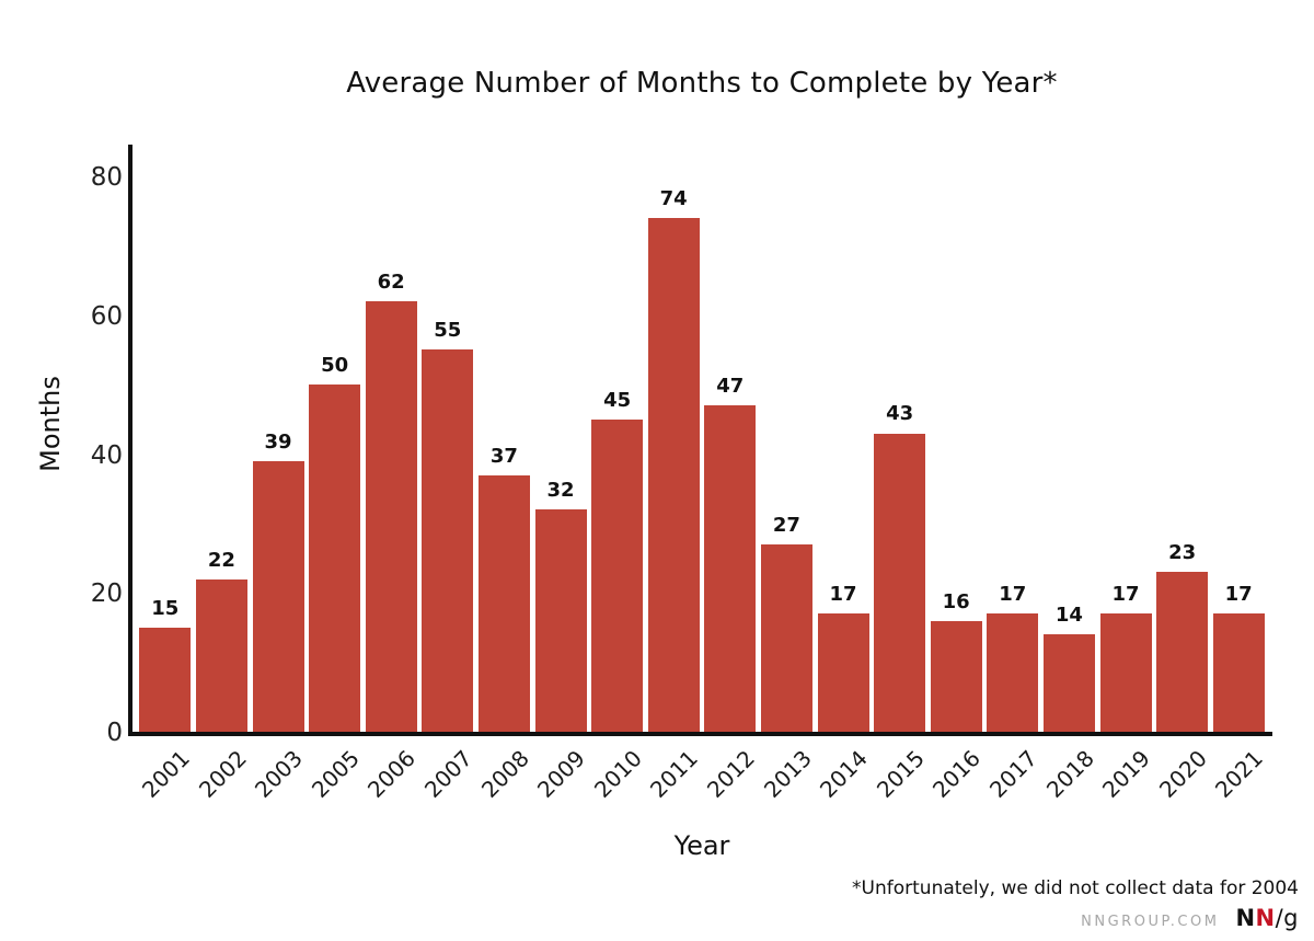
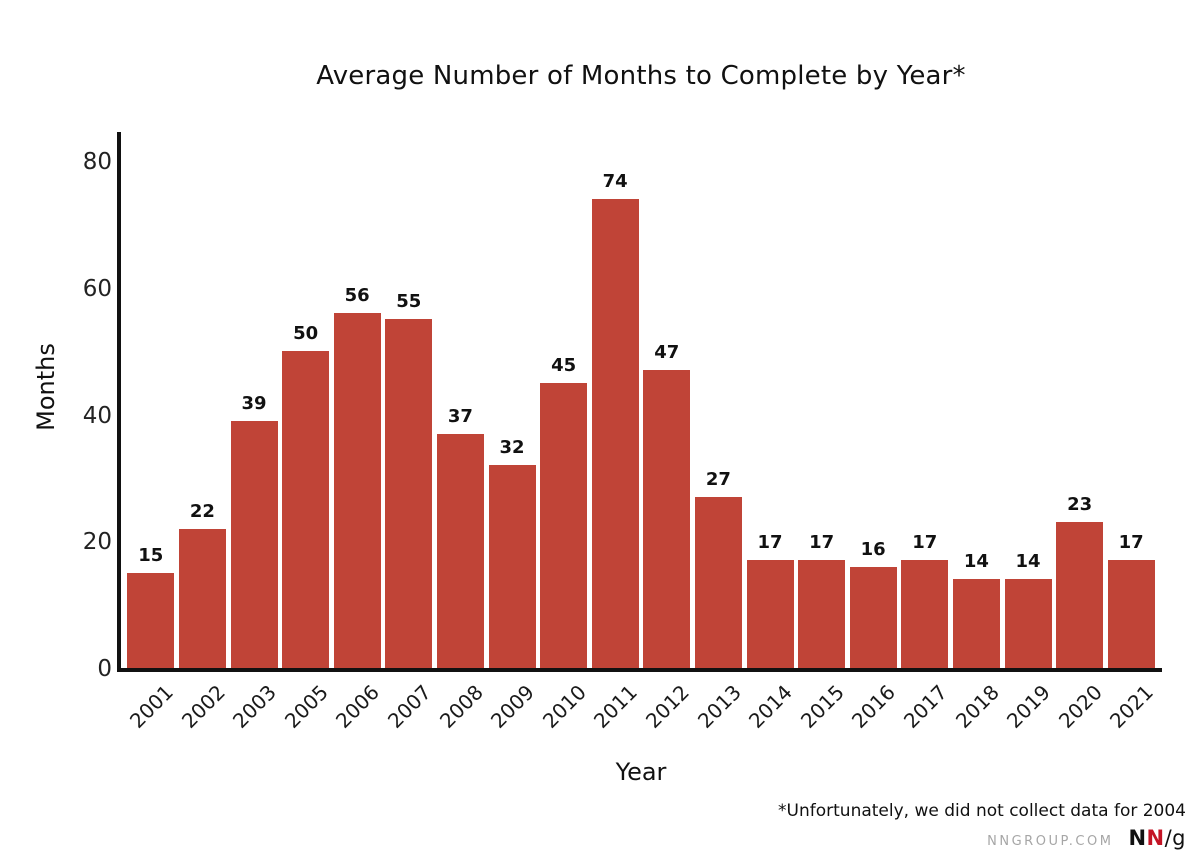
2006: 62 -> 56
2015: 43 -> 17
2019: 17 -> 14
